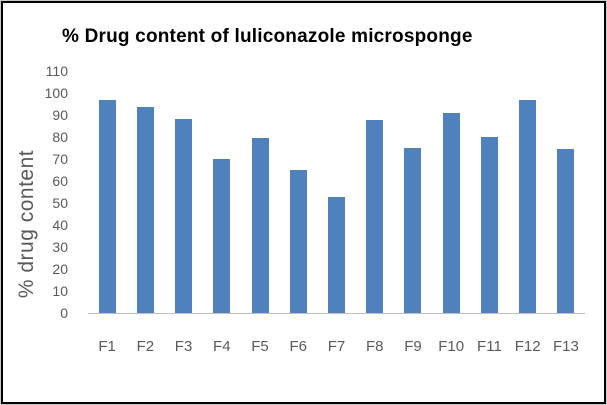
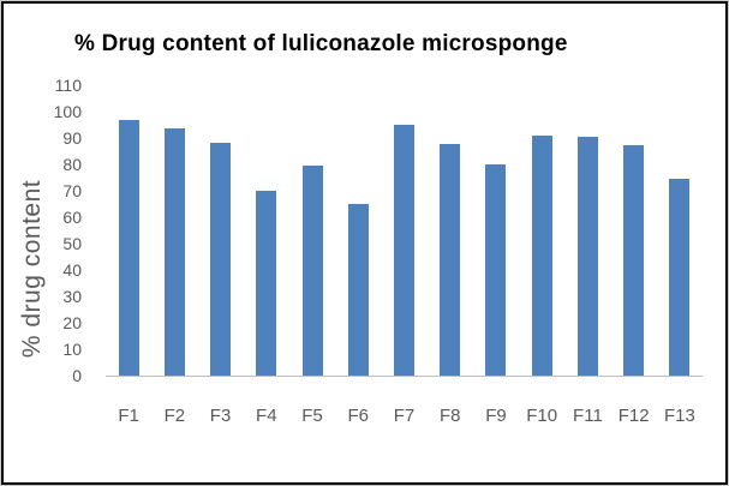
F7: 53 -> 95
F9: 75 -> 80
F11: 80 -> 90
F12: 97 -> 88
